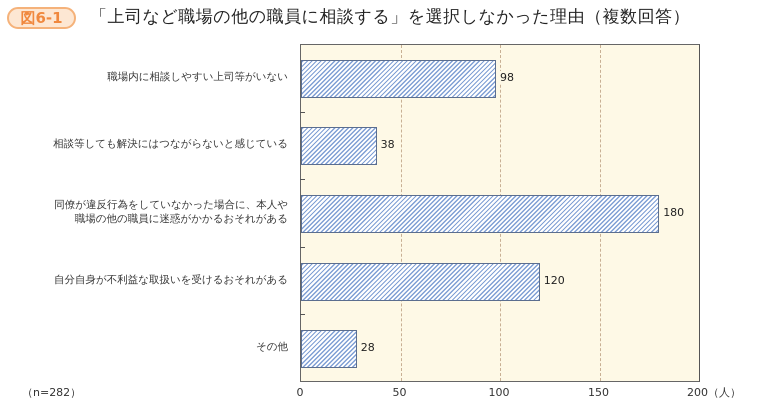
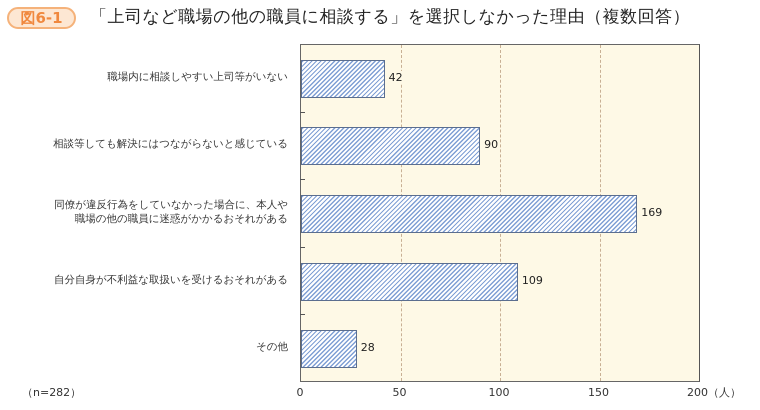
職場内に相談しやすい上司等がいない: 98 -> 42
相談等しても解決にはつながらないと感じている: 38 -> 90
同僚が違反行為をしていなかった場合に、本人や職場の他の職員に迷惑がかかるおそれがある: 180 -> 169
自分自身が不利益な取扱いを受けるおそれがある: 120 -> 109
